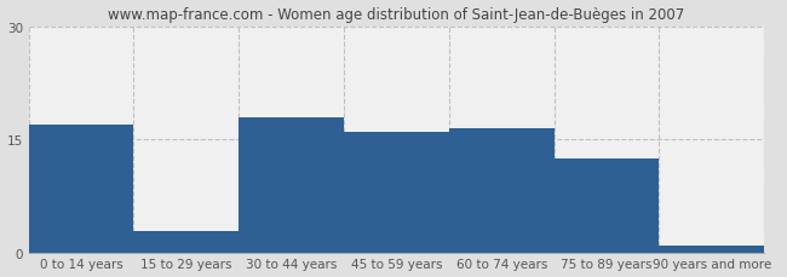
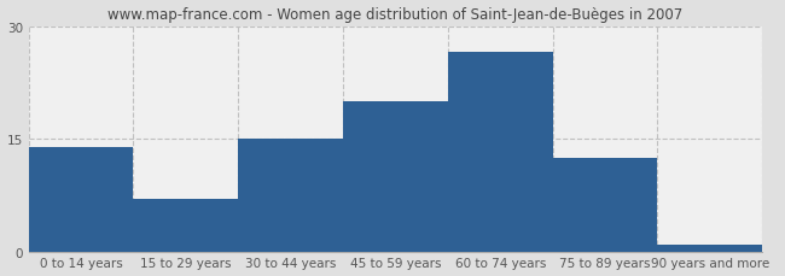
0 to 14 years: 17.0 -> 14.0
15 to 29 years: 3.0 -> 7.0
30 to 44 years: 18.0 -> 15.0
45 to 59 years: 16.0 -> 20.0
60 to 74 years: 16.5 -> 26.6
